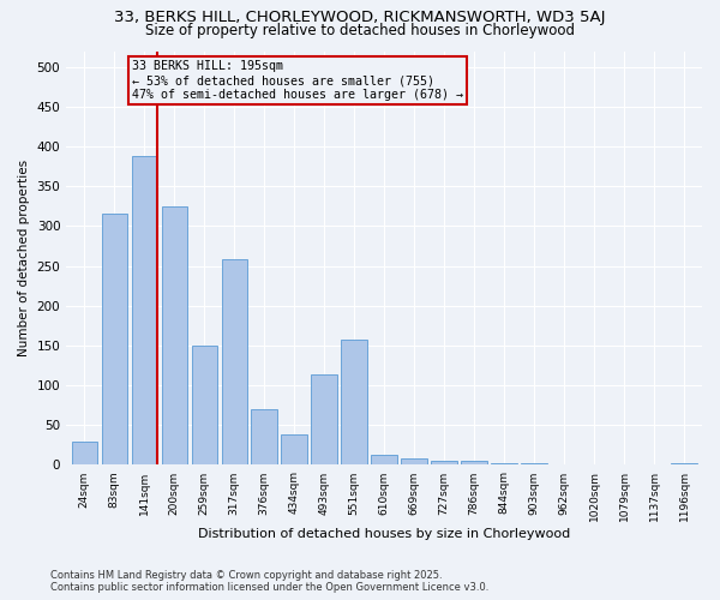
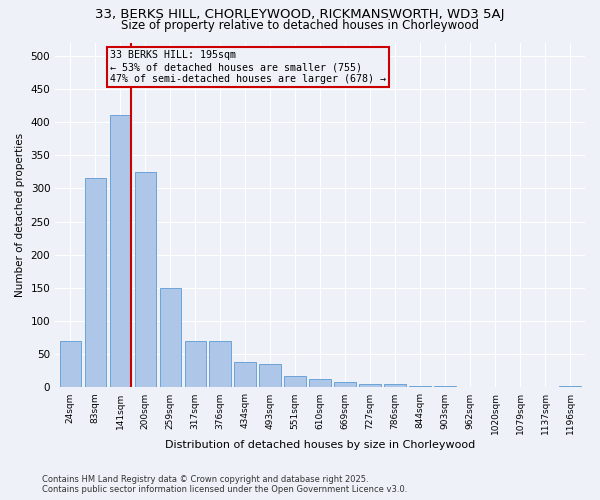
24sqm: 30 -> 70
141sqm: 388 -> 410
317sqm: 258 -> 70
493sqm: 114 -> 35
551sqm: 158 -> 18
